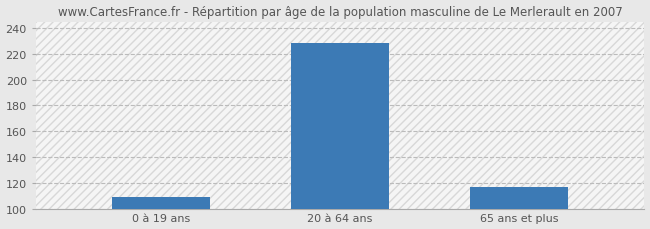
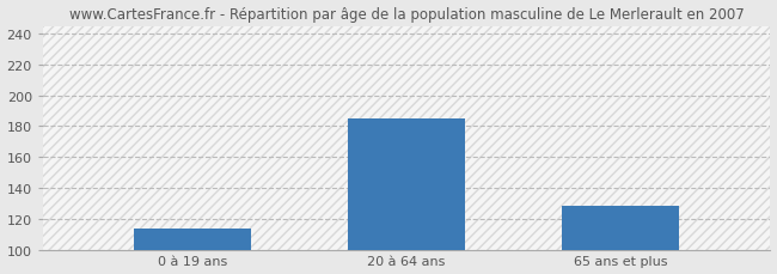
0 à 19 ans: 109 -> 114
20 à 64 ans: 228 -> 185
65 ans et plus: 117 -> 128
